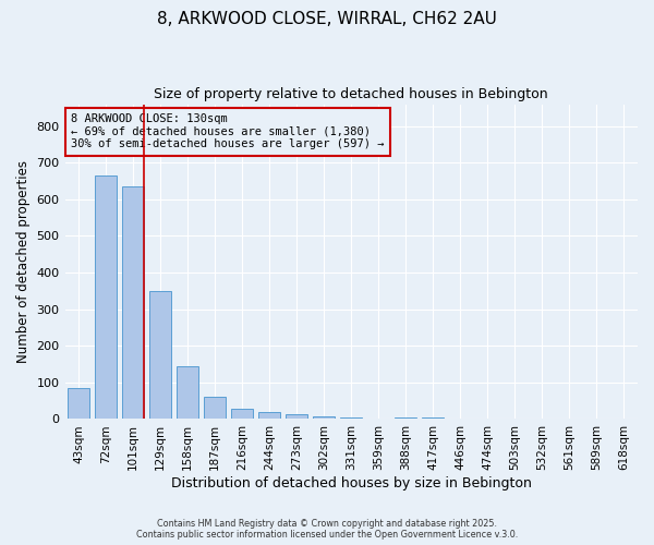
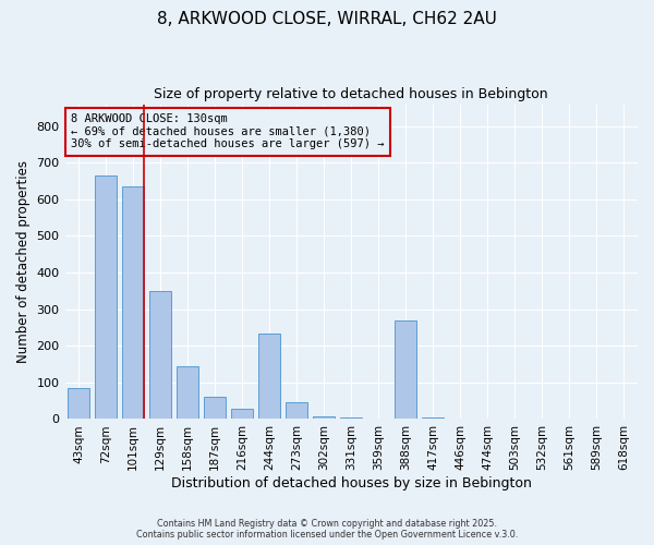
244sqm: 18 -> 235
273sqm: 12 -> 45
388sqm: 4 -> 270
